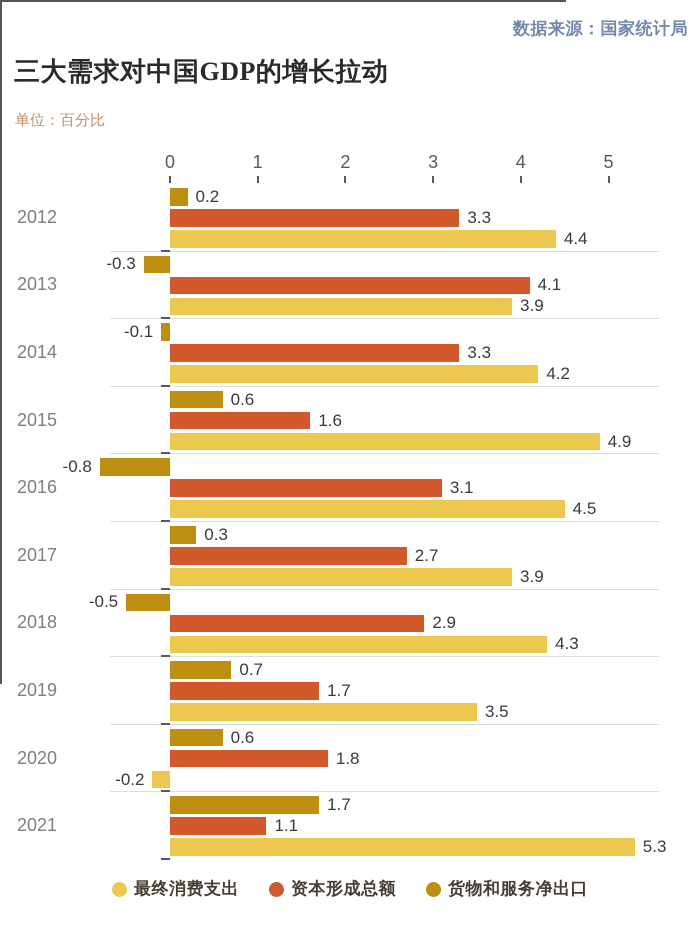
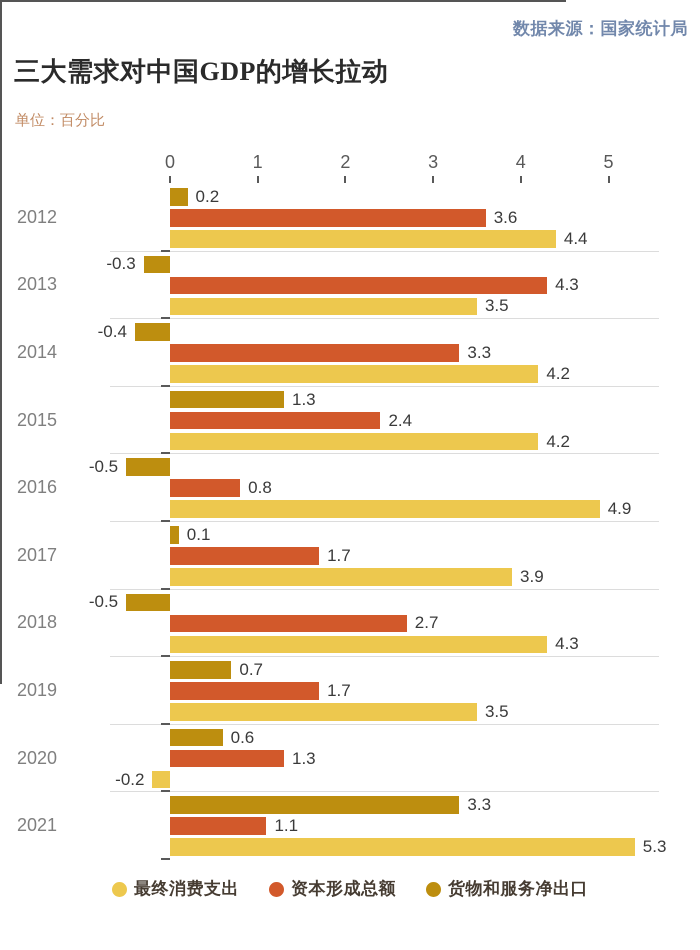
资本形成总额/2012: 3.3 -> 3.6
最终消费支出/2013: 3.9 -> 3.5
资本形成总额/2013: 4.1 -> 4.3
货物和服务净出口/2014: -0.1 -> -0.4
最终消费支出/2015: 4.9 -> 4.2
资本形成总额/2015: 1.6 -> 2.4
货物和服务净出口/2015: 0.6 -> 1.3
最终消费支出/2016: 4.5 -> 4.9
资本形成总额/2016: 3.1 -> 0.8
货物和服务净出口/2016: -0.8 -> -0.5
资本形成总额/2017: 2.7 -> 1.7
货物和服务净出口/2017: 0.3 -> 0.1
资本形成总额/2018: 2.9 -> 2.7
资本形成总额/2020: 1.8 -> 1.3
货物和服务净出口/2021: 1.7 -> 3.3
